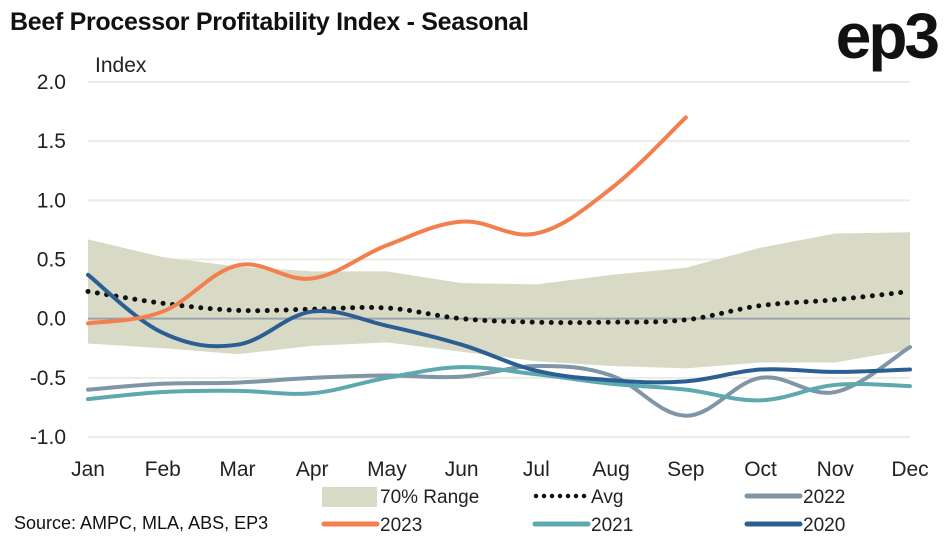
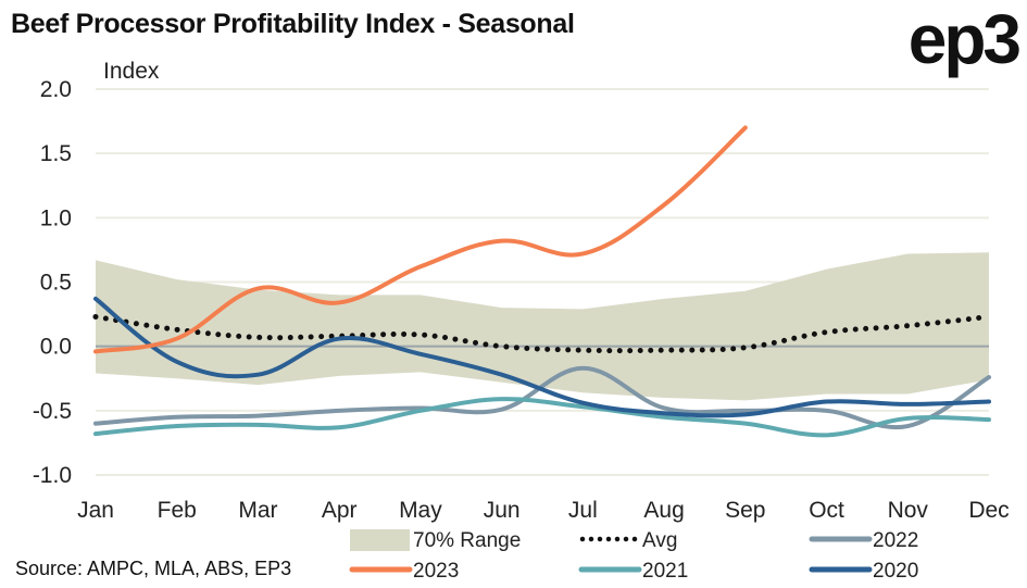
2022/Jul: -0.40 -> -0.17
2022/Sep: -0.82 -> -0.50
